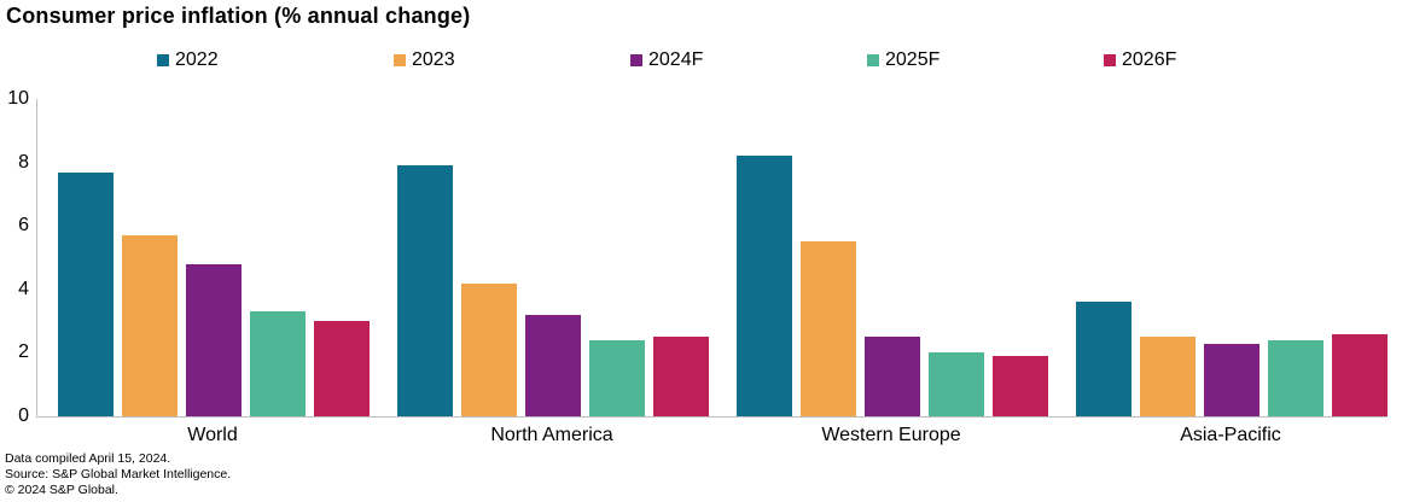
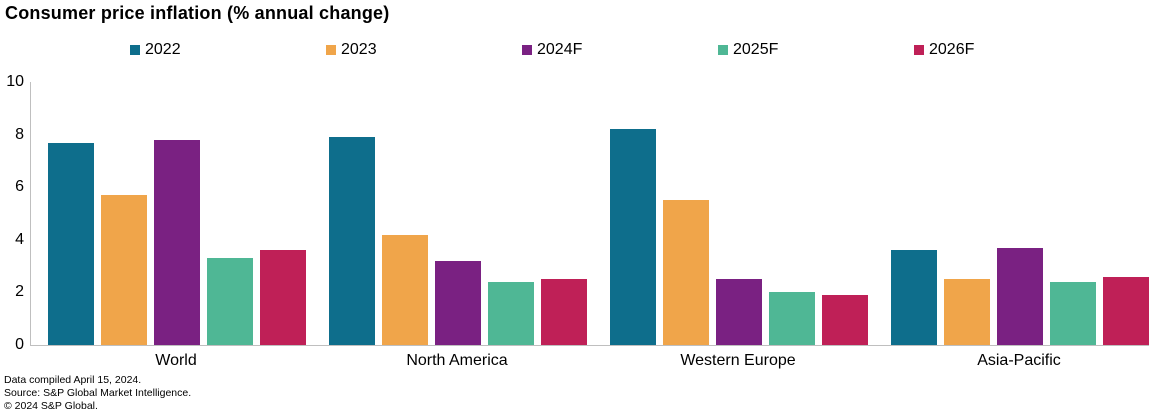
2024F/World: 4.8 -> 7.8
2026F/World: 3.0 -> 3.6
2024F/Asia-Pacific: 2.3 -> 3.7
